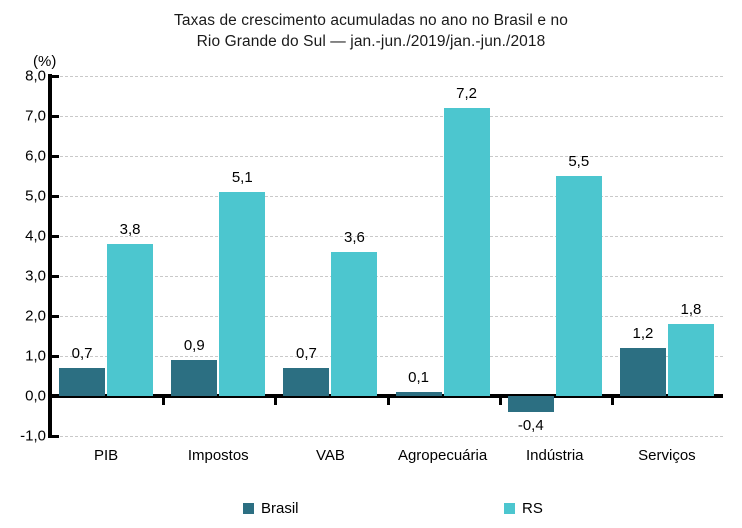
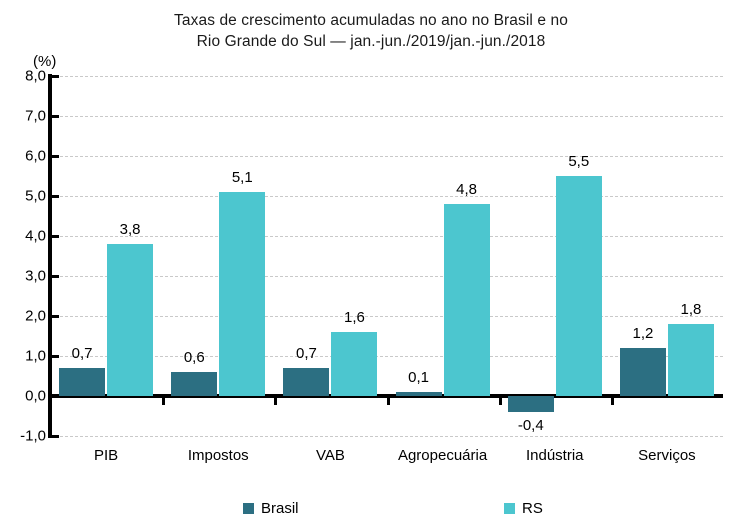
Brasil/Impostos: 0,9 -> 0,6
RS/VAB: 3,6 -> 1,6
RS/Agropecuária: 7,2 -> 4,8
